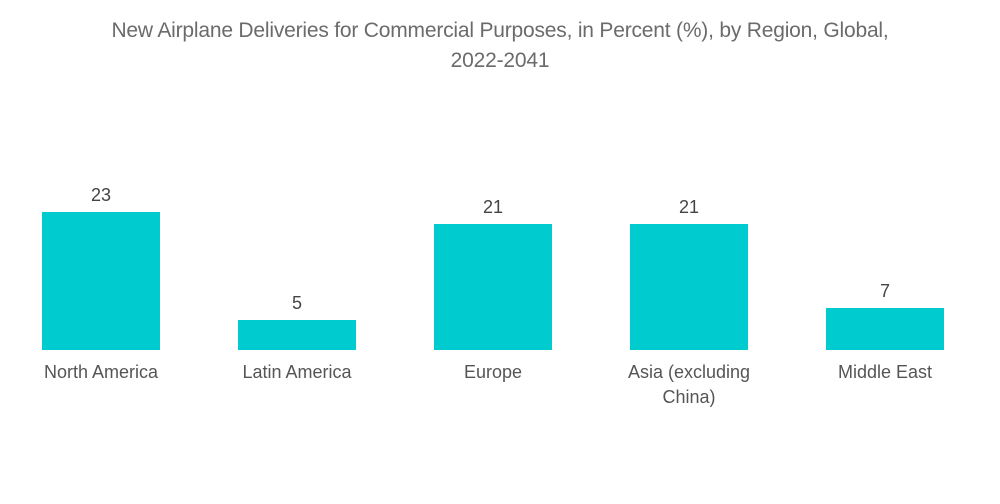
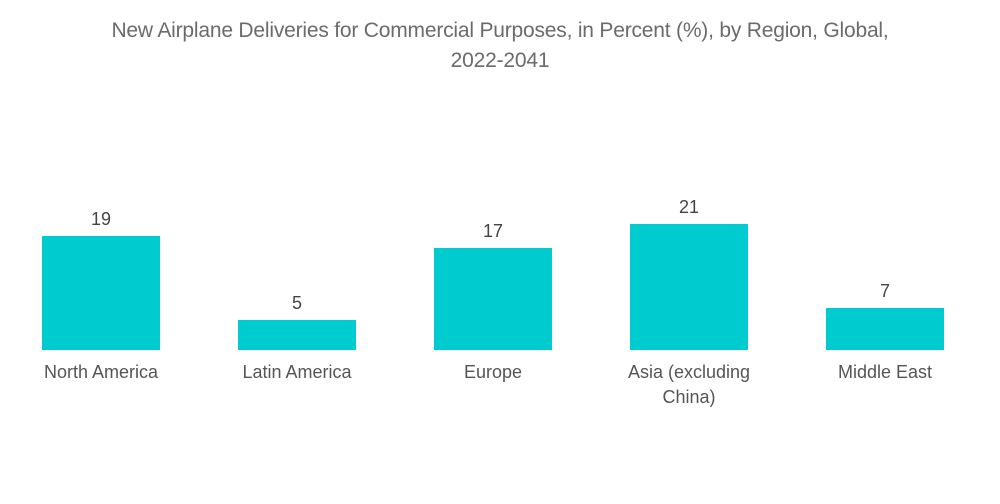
North America: 23 -> 19
Europe: 21 -> 17
